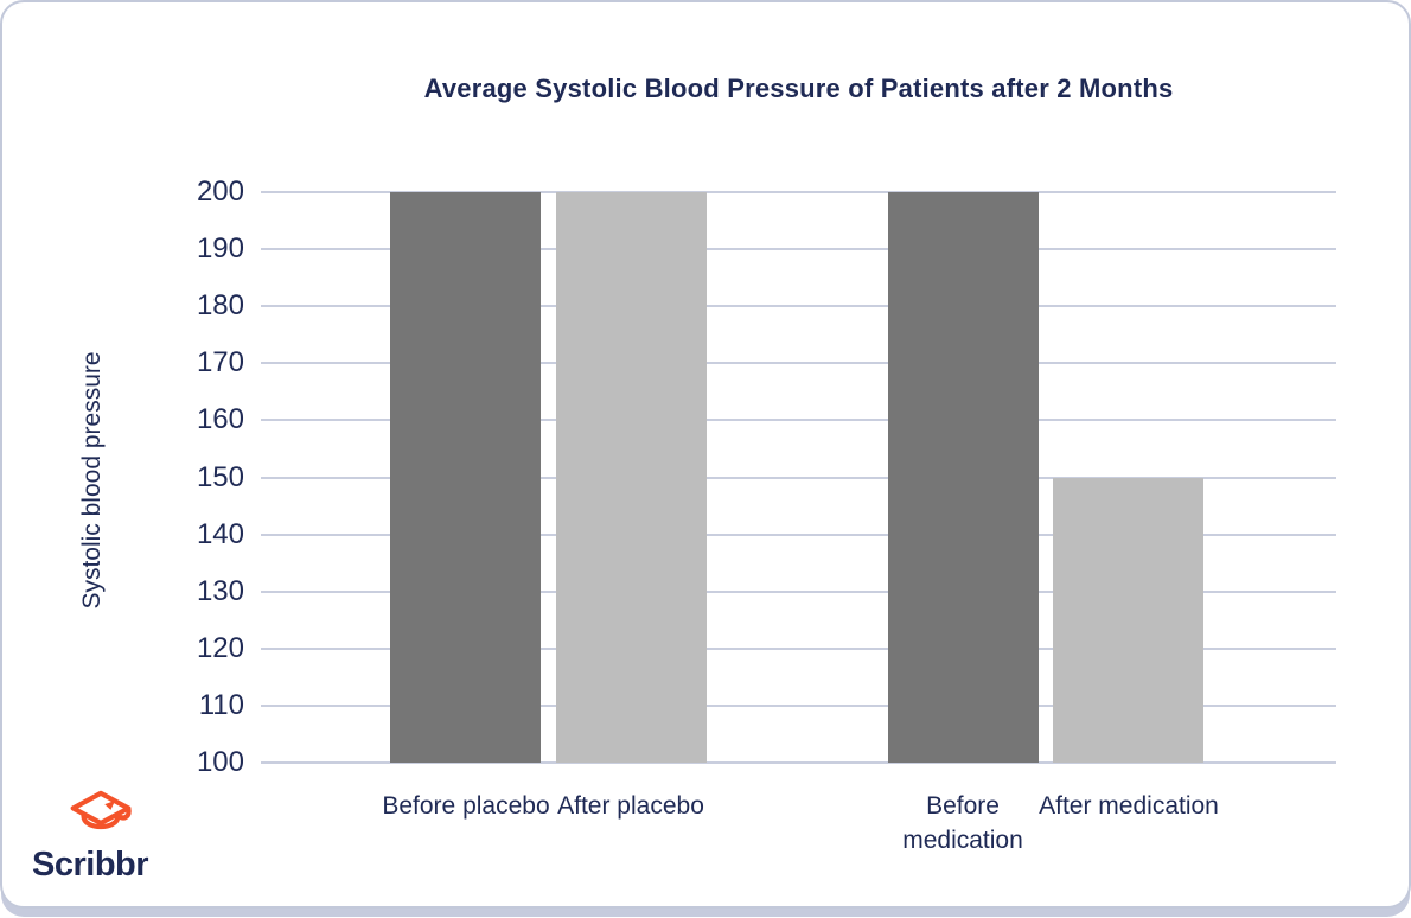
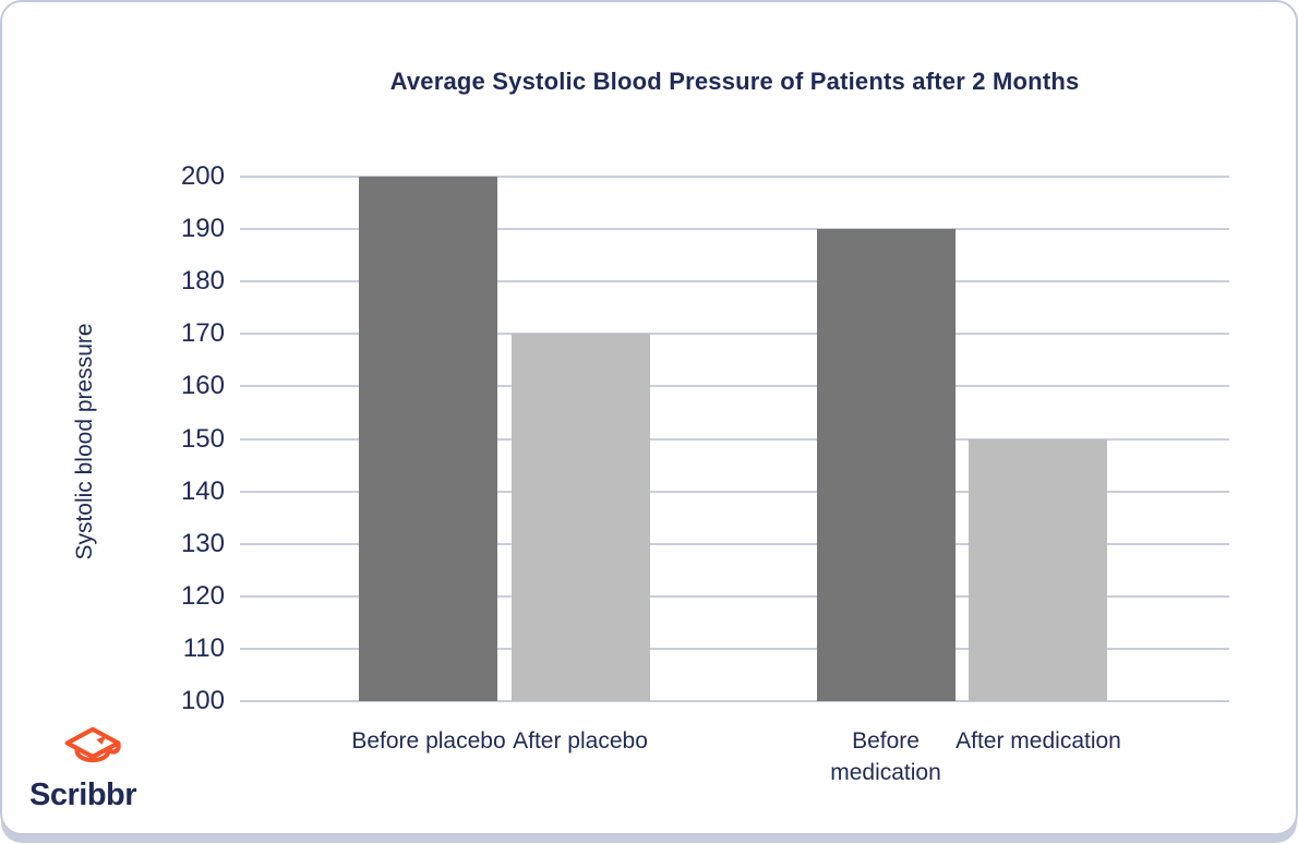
After placebo: 200 -> 170
Before medication: 200 -> 190
